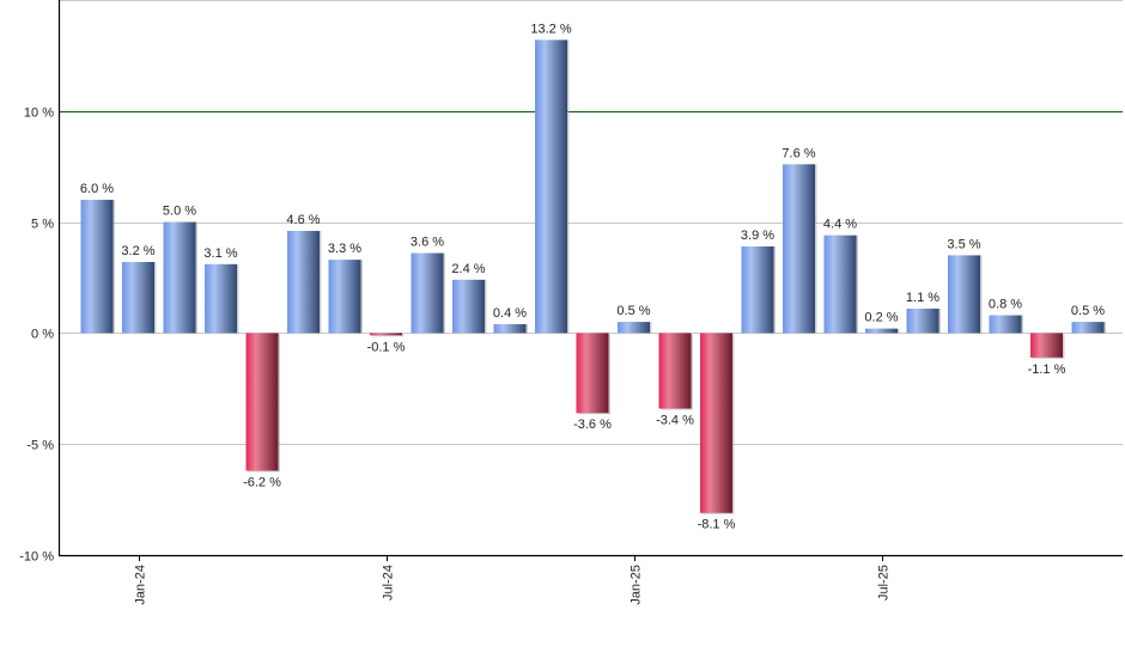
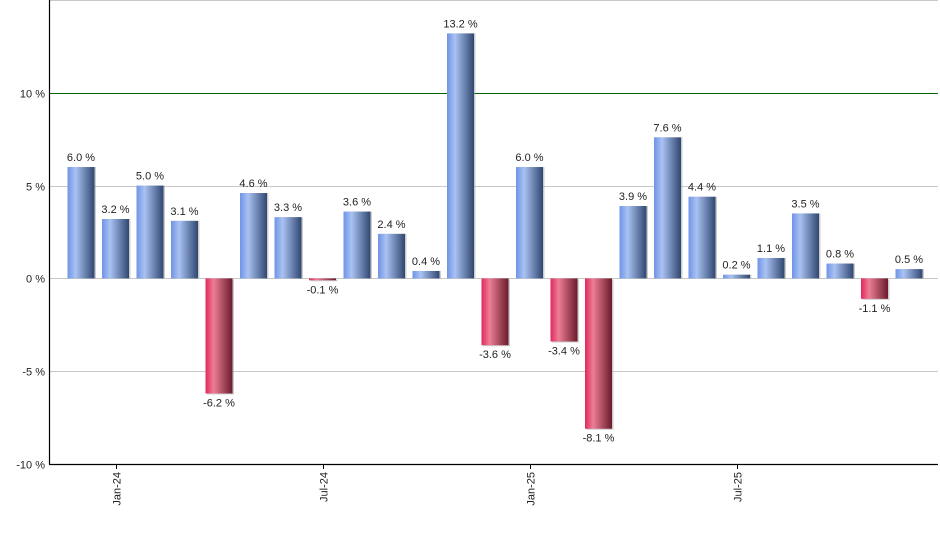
Jan-25: 0.5 -> 6.0
